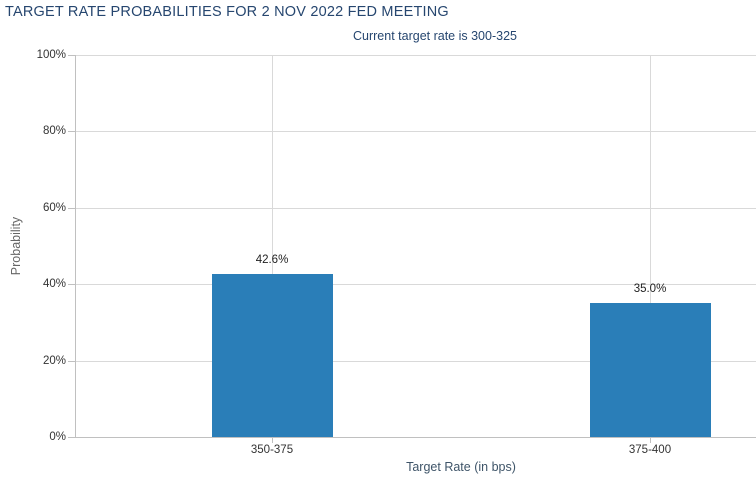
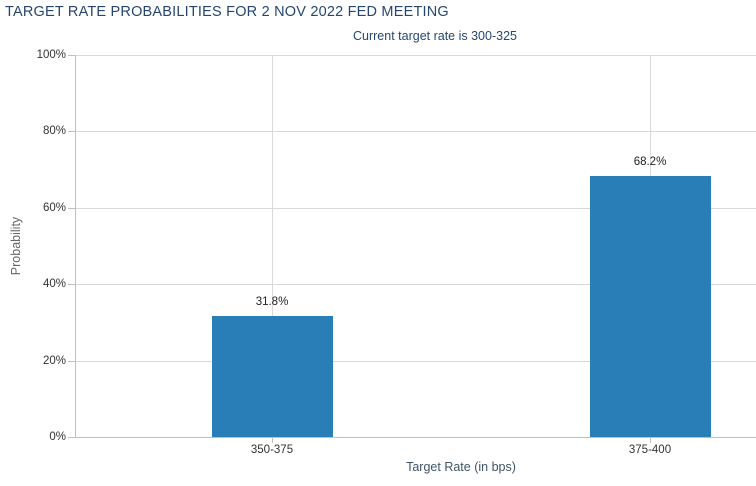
350-375: 42.6% -> 31.8%
375-400: 35.0% -> 68.2%
